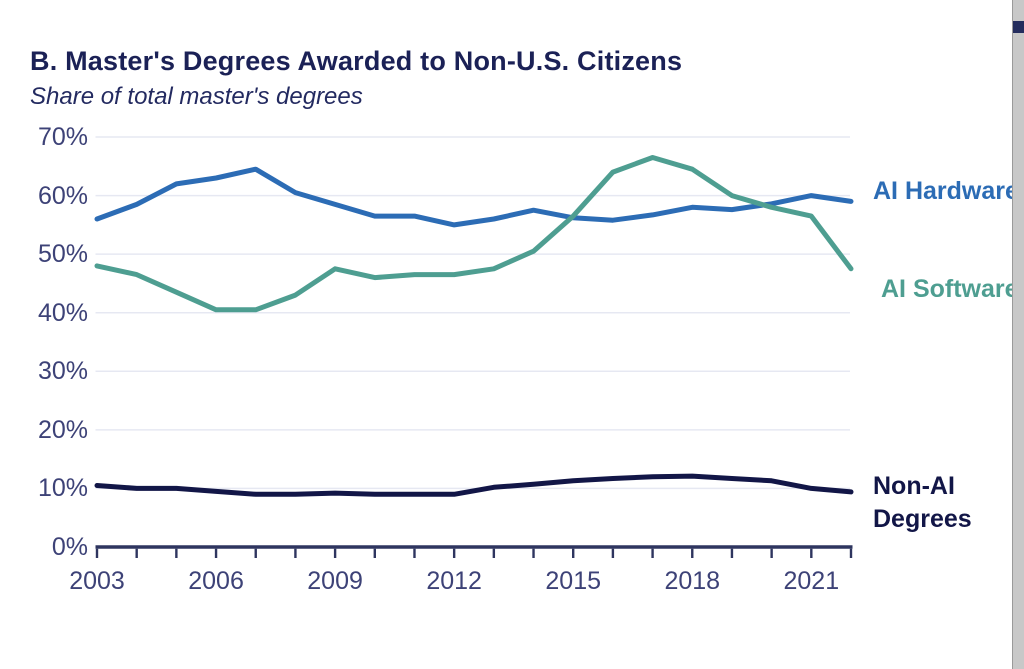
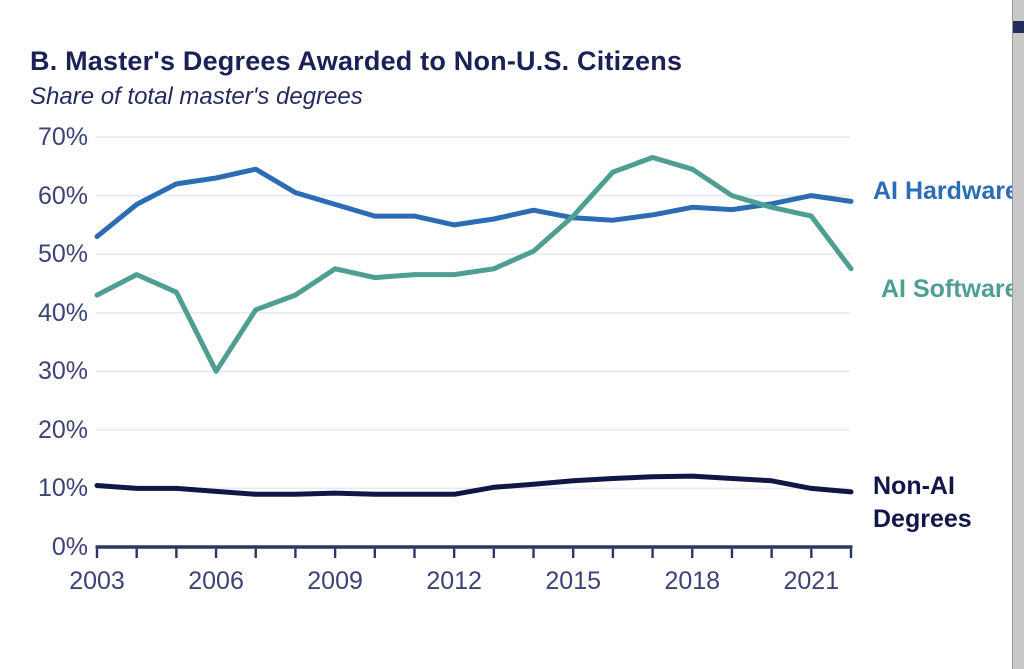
AI Hardware/2003: 56% -> 53%
AI Software/2003: 48% -> 43%
AI Software/2006: 40% -> 30%
